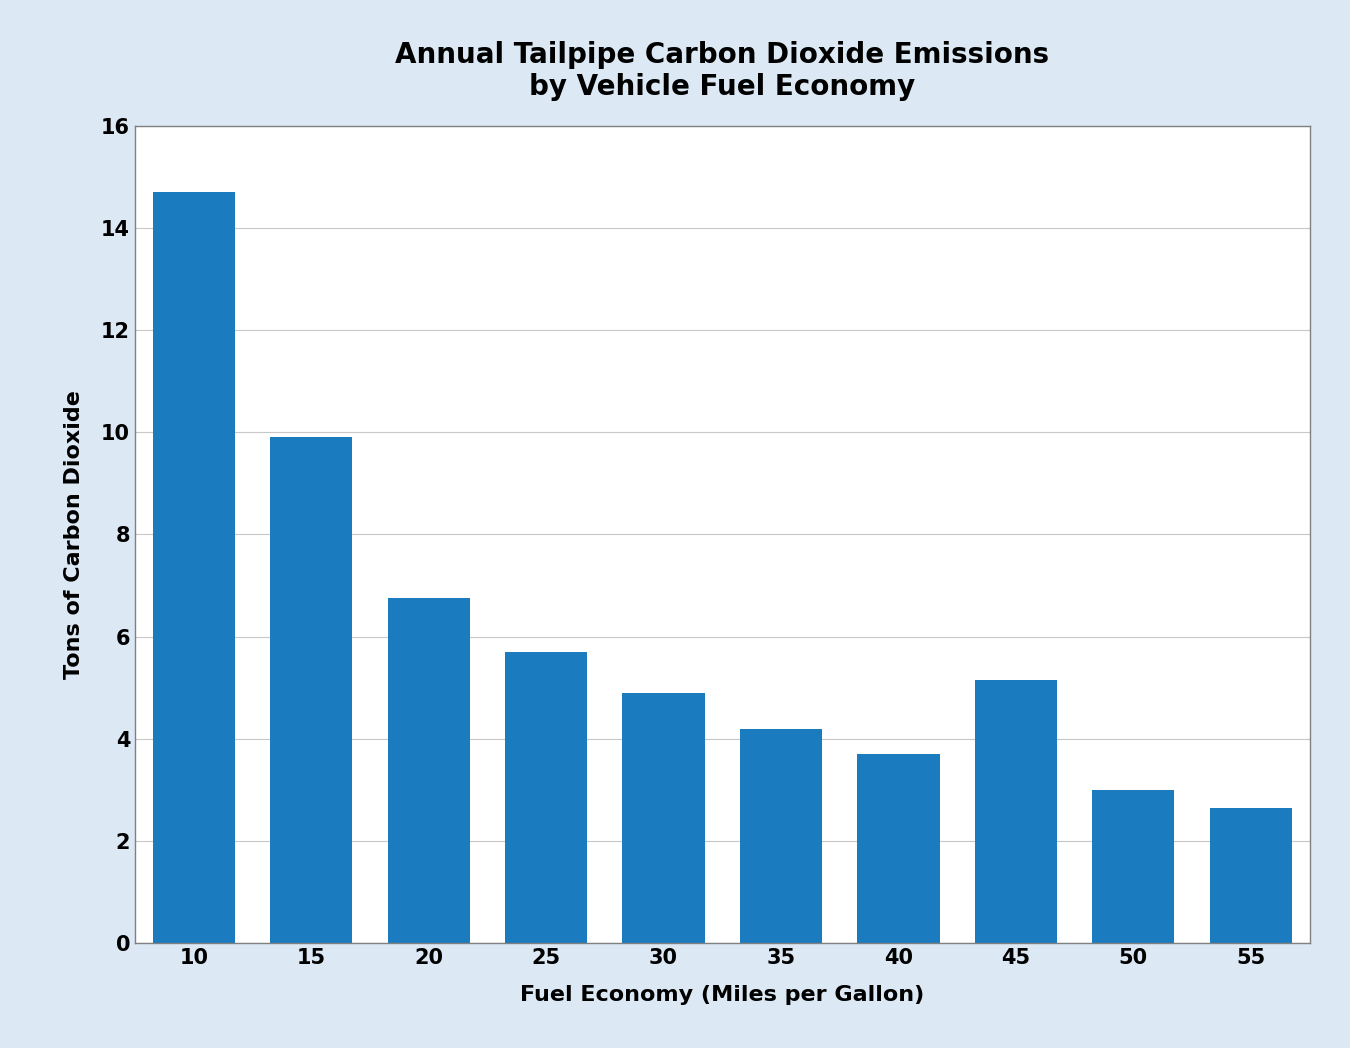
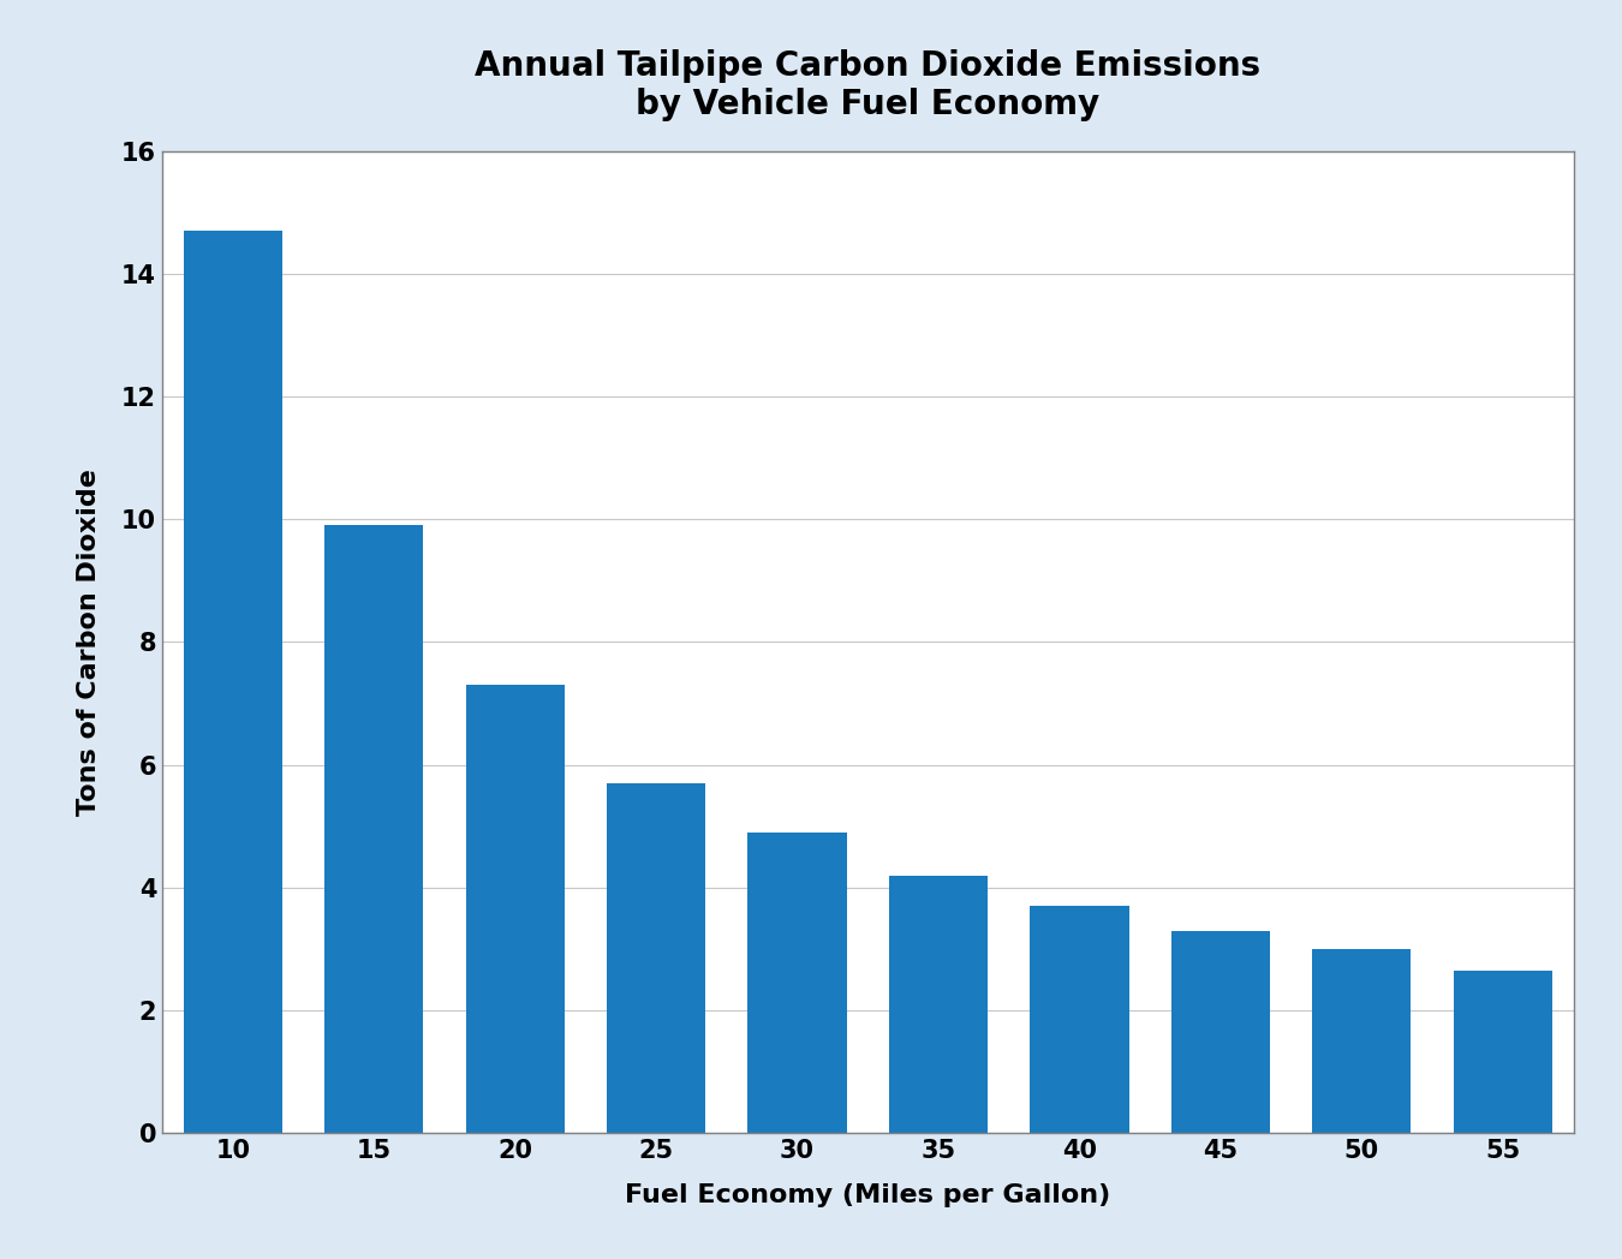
20: 6.76 -> 7.30
45: 5.16 -> 3.30
